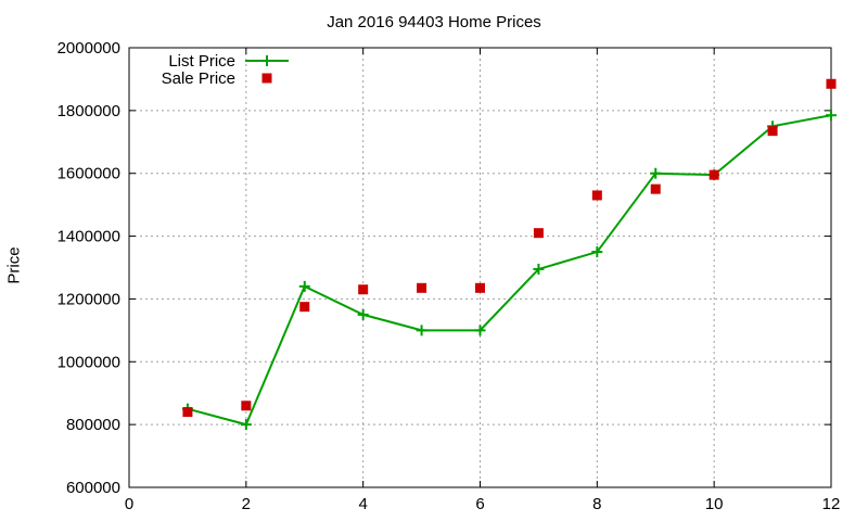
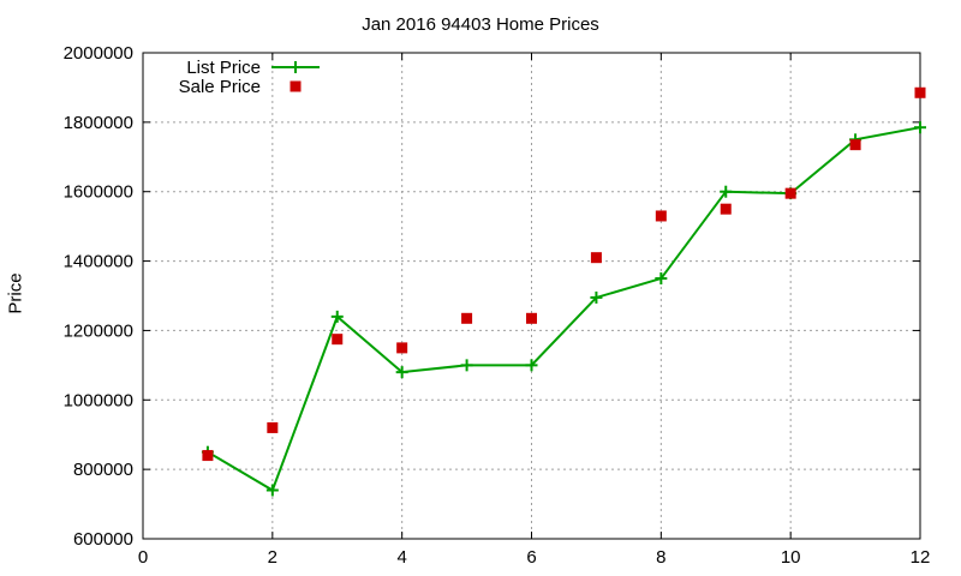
List Price/2: 800000 -> 740000
Sale Price/2: 860000 -> 920000
List Price/4: 1150000 -> 1080000
Sale Price/4: 1230000 -> 1150000
